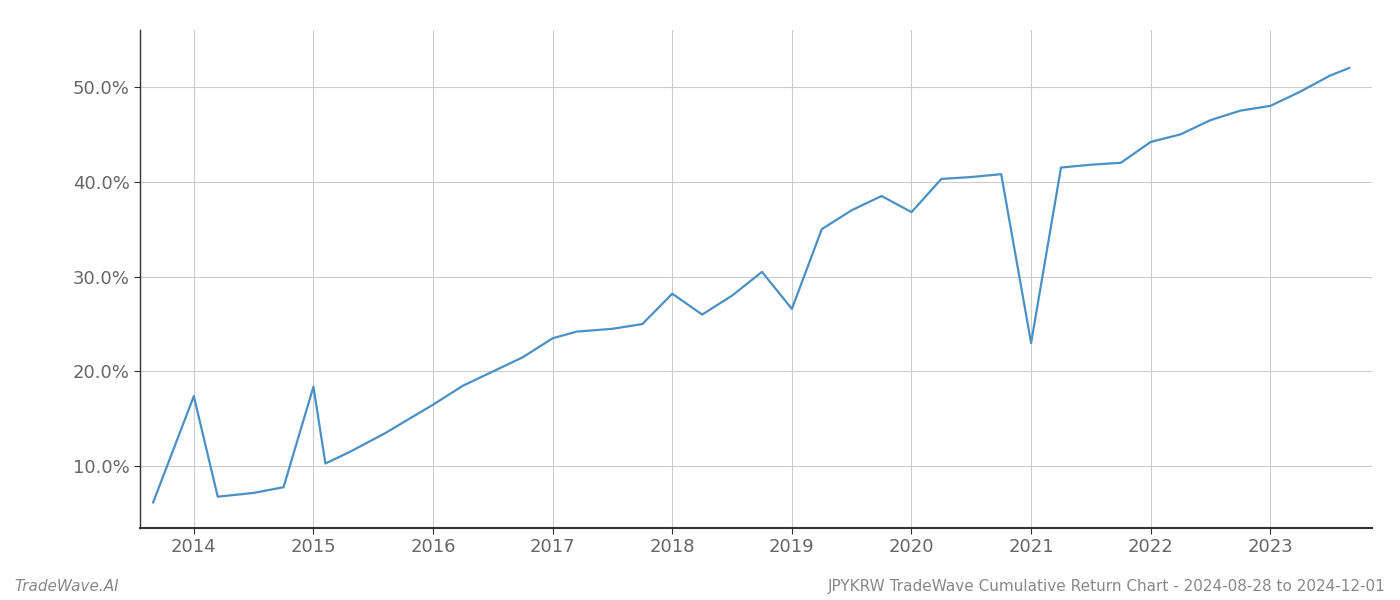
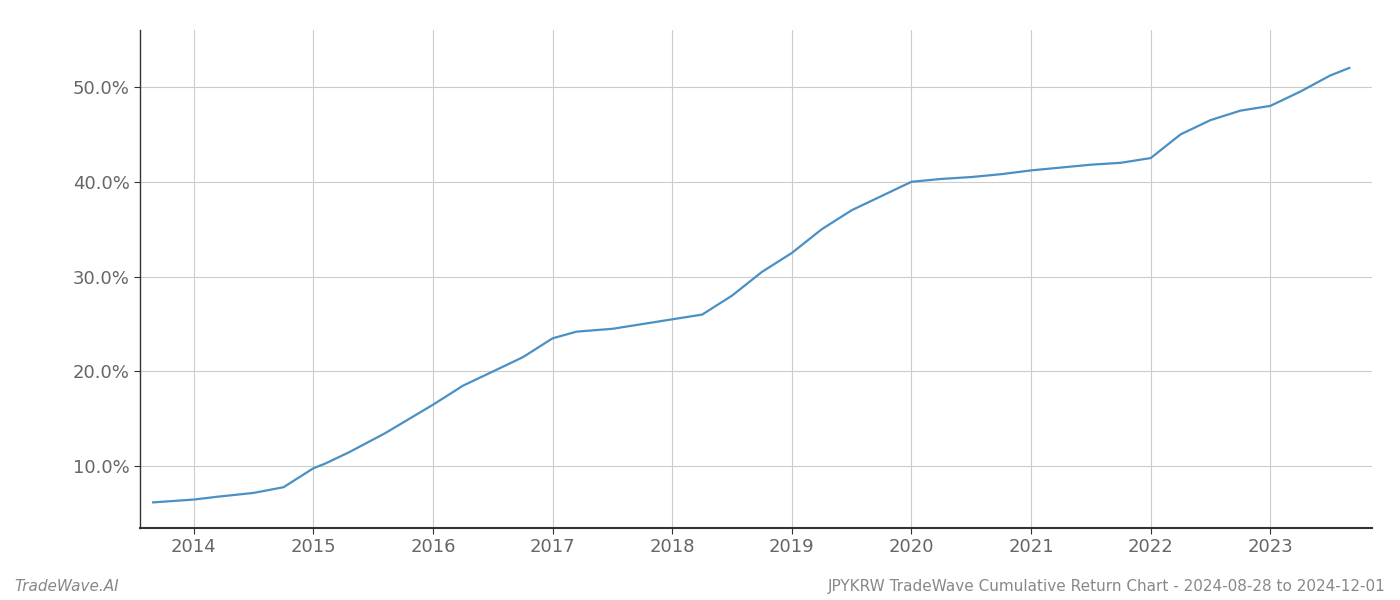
2014: 17.4% -> 6.5%
2015: 18.4% -> 9.8%
2018: 28.2% -> 25.5%
2019: 26.6% -> 32.5%
2020: 36.8% -> 40.0%
2021: 23.0% -> 41.2%
2022: 44.2% -> 42.5%
